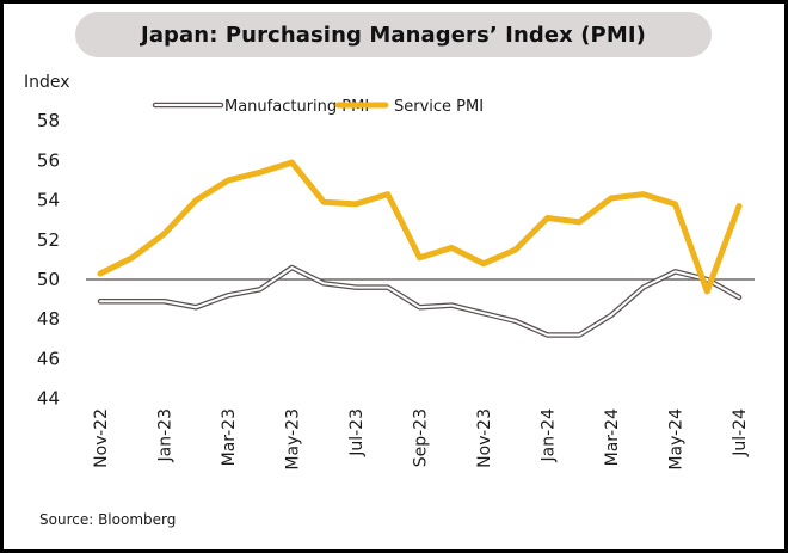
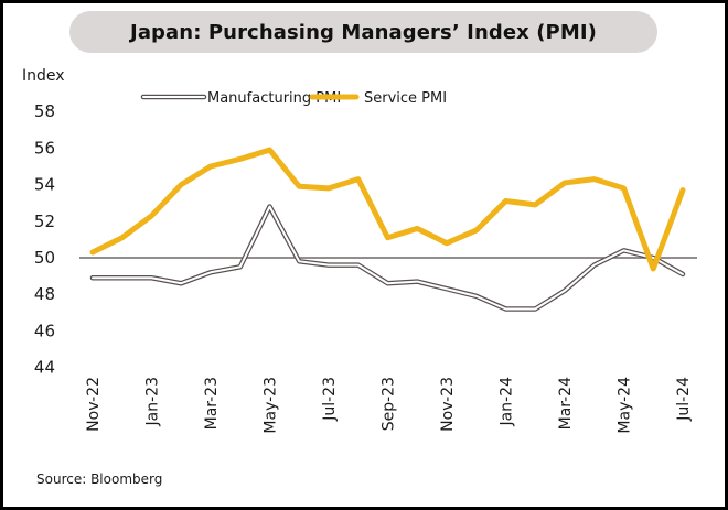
Manufacturing PMI/May-23: 50.6 -> 52.8
